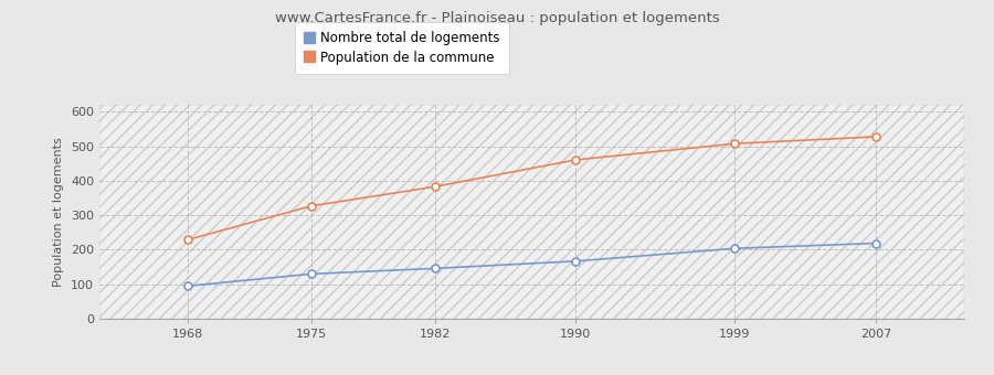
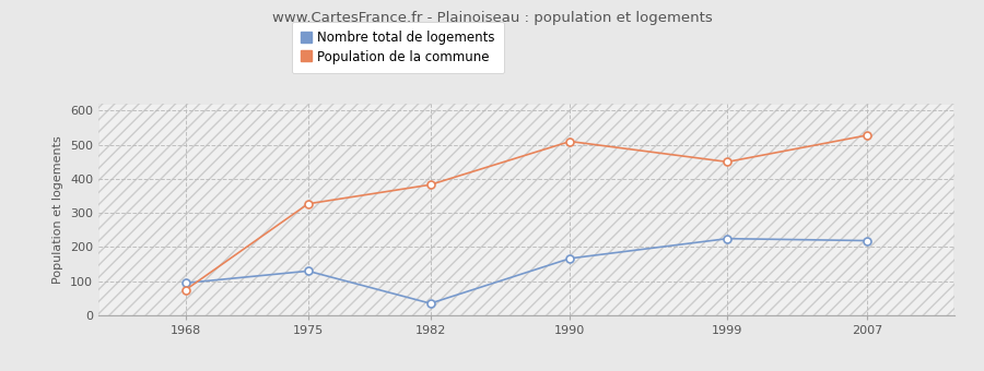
Population de la commune/1968: 229 -> 75
Nombre total de logements/1982: 146 -> 35
Population de la commune/1990: 461 -> 510
Nombre total de logements/1999: 204 -> 225
Population de la commune/1999: 508 -> 450
